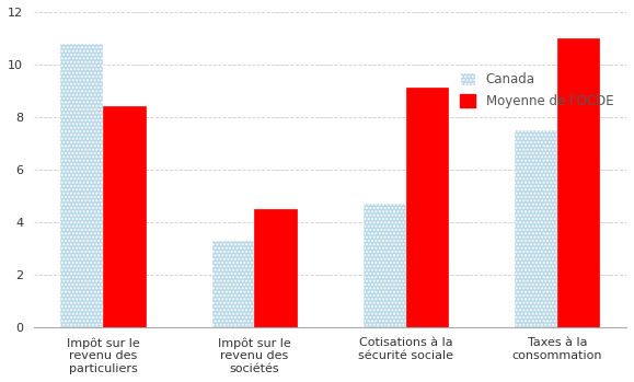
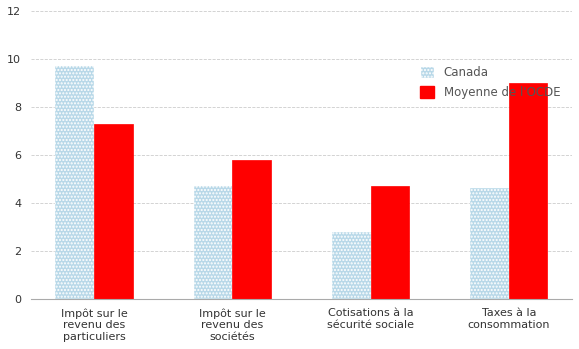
Canada/Impôt sur le revenu des particuliers: 10.8 -> 9.7
Moyenne de l'OCDE/Impôt sur le revenu des particuliers: 8.4 -> 7.3
Canada/Impôt sur le revenu des sociétés: 3.3 -> 4.7
Moyenne de l'OCDE/Impôt sur le revenu des sociétés: 4.5 -> 5.8
Canada/Cotisations à la sécurité sociale: 4.7 -> 2.8
Moyenne de l'OCDE/Cotisations à la sécurité sociale: 9.1 -> 4.7
Canada/Taxes à la consommation: 7.5 -> 4.6
Moyenne de l'OCDE/Taxes à la consommation: 11.0 -> 9.0
